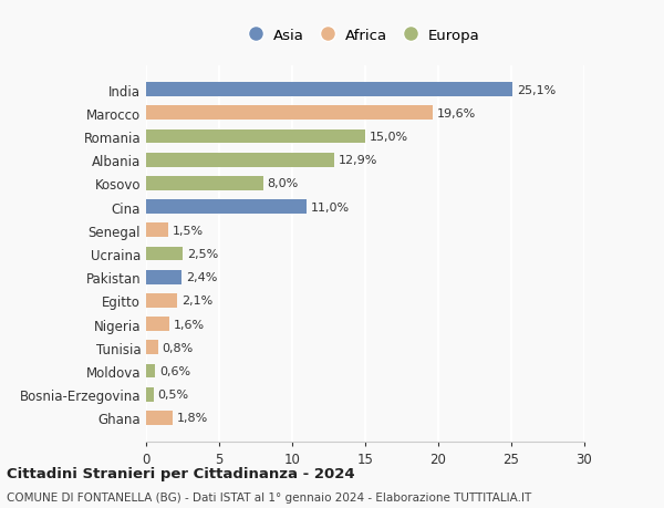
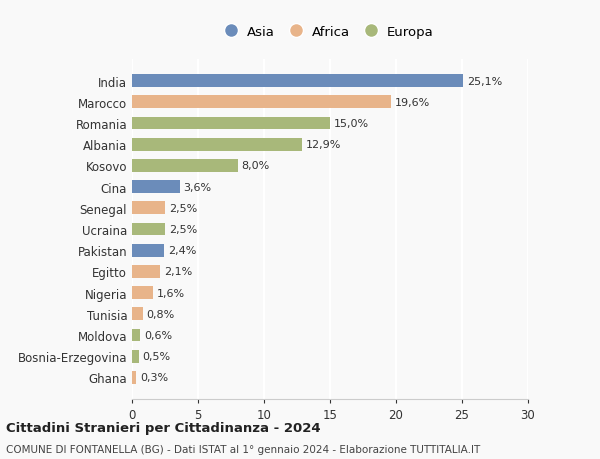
Cina: 11,0% -> 3,6%
Senegal: 1,5% -> 2,5%
Ghana: 1,8% -> 0,3%
